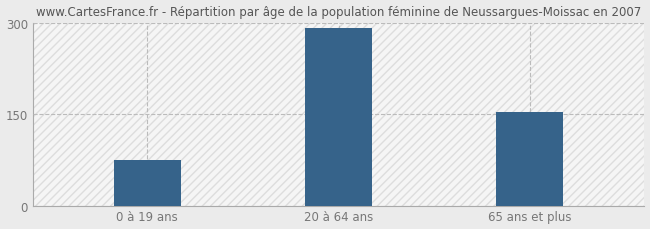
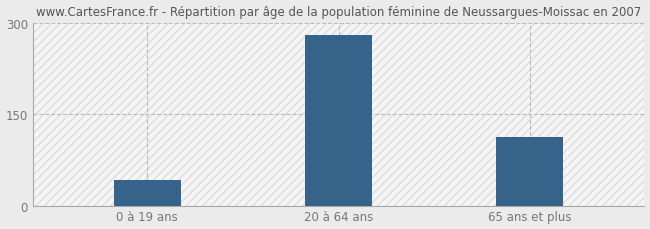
0 à 19 ans: 75 -> 42
20 à 64 ans: 291 -> 280
65 ans et plus: 153 -> 112
